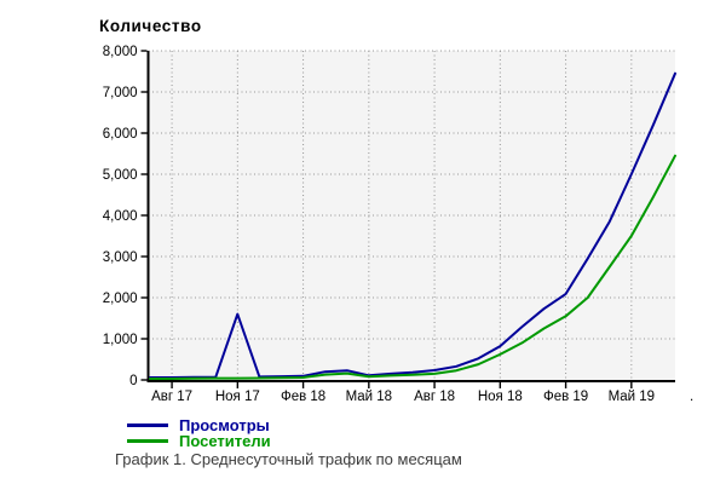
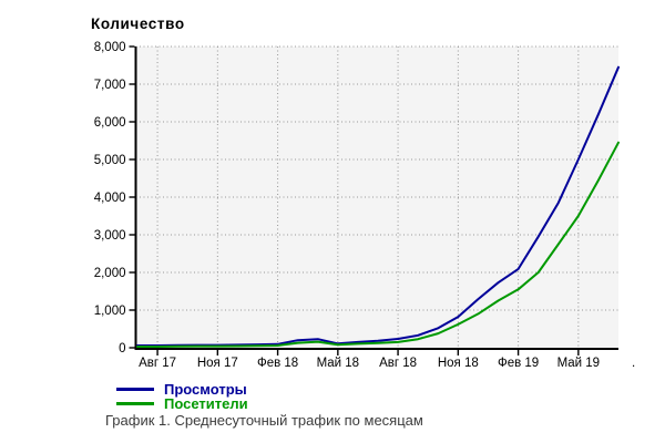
Просмотры/Ноя 17: 1600 -> 100
